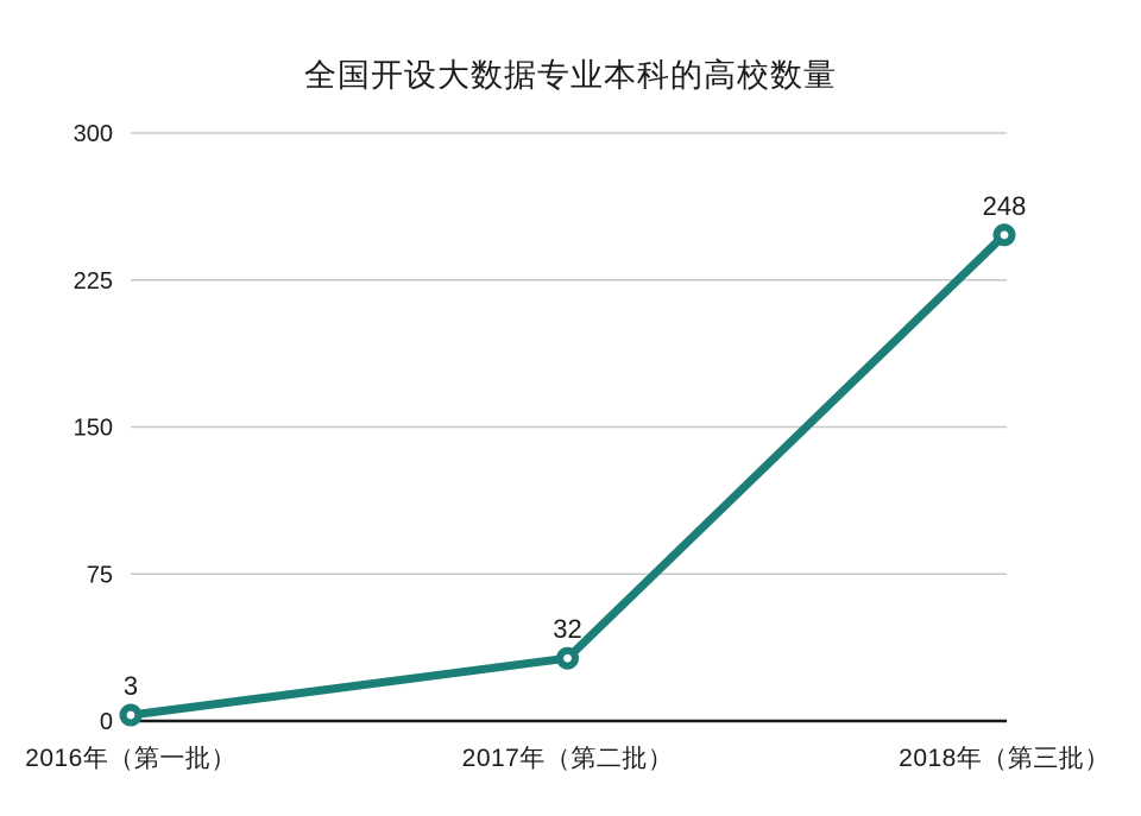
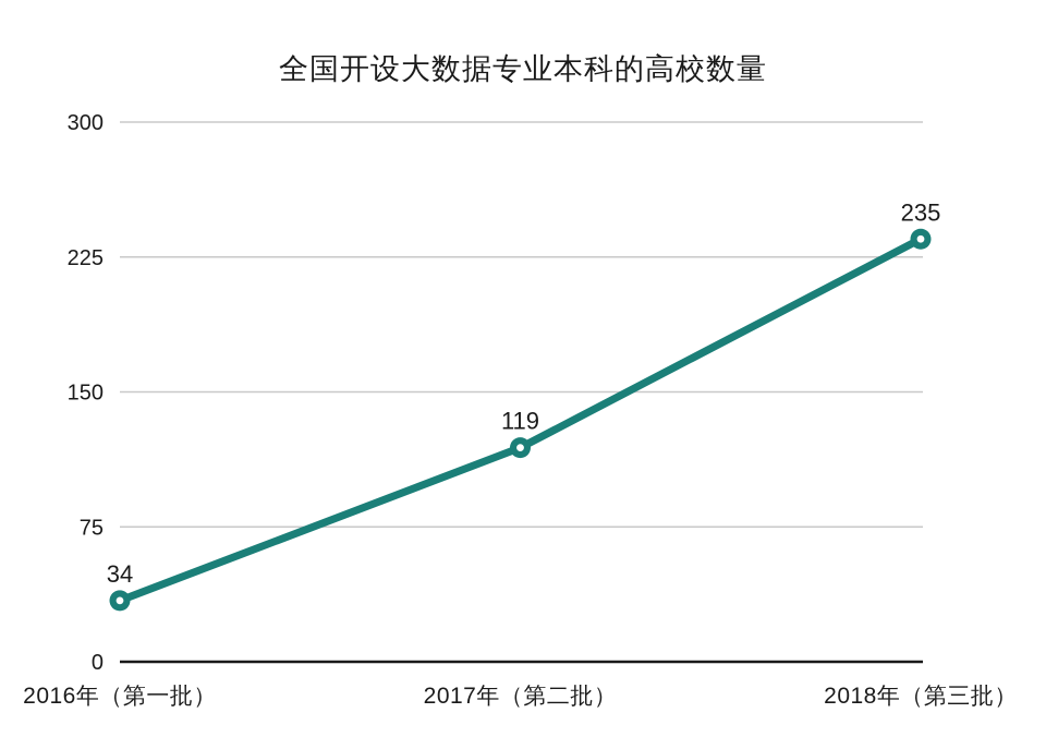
2016年（第一批）: 3 -> 34
2017年（第二批）: 32 -> 119
2018年（第三批）: 248 -> 235
